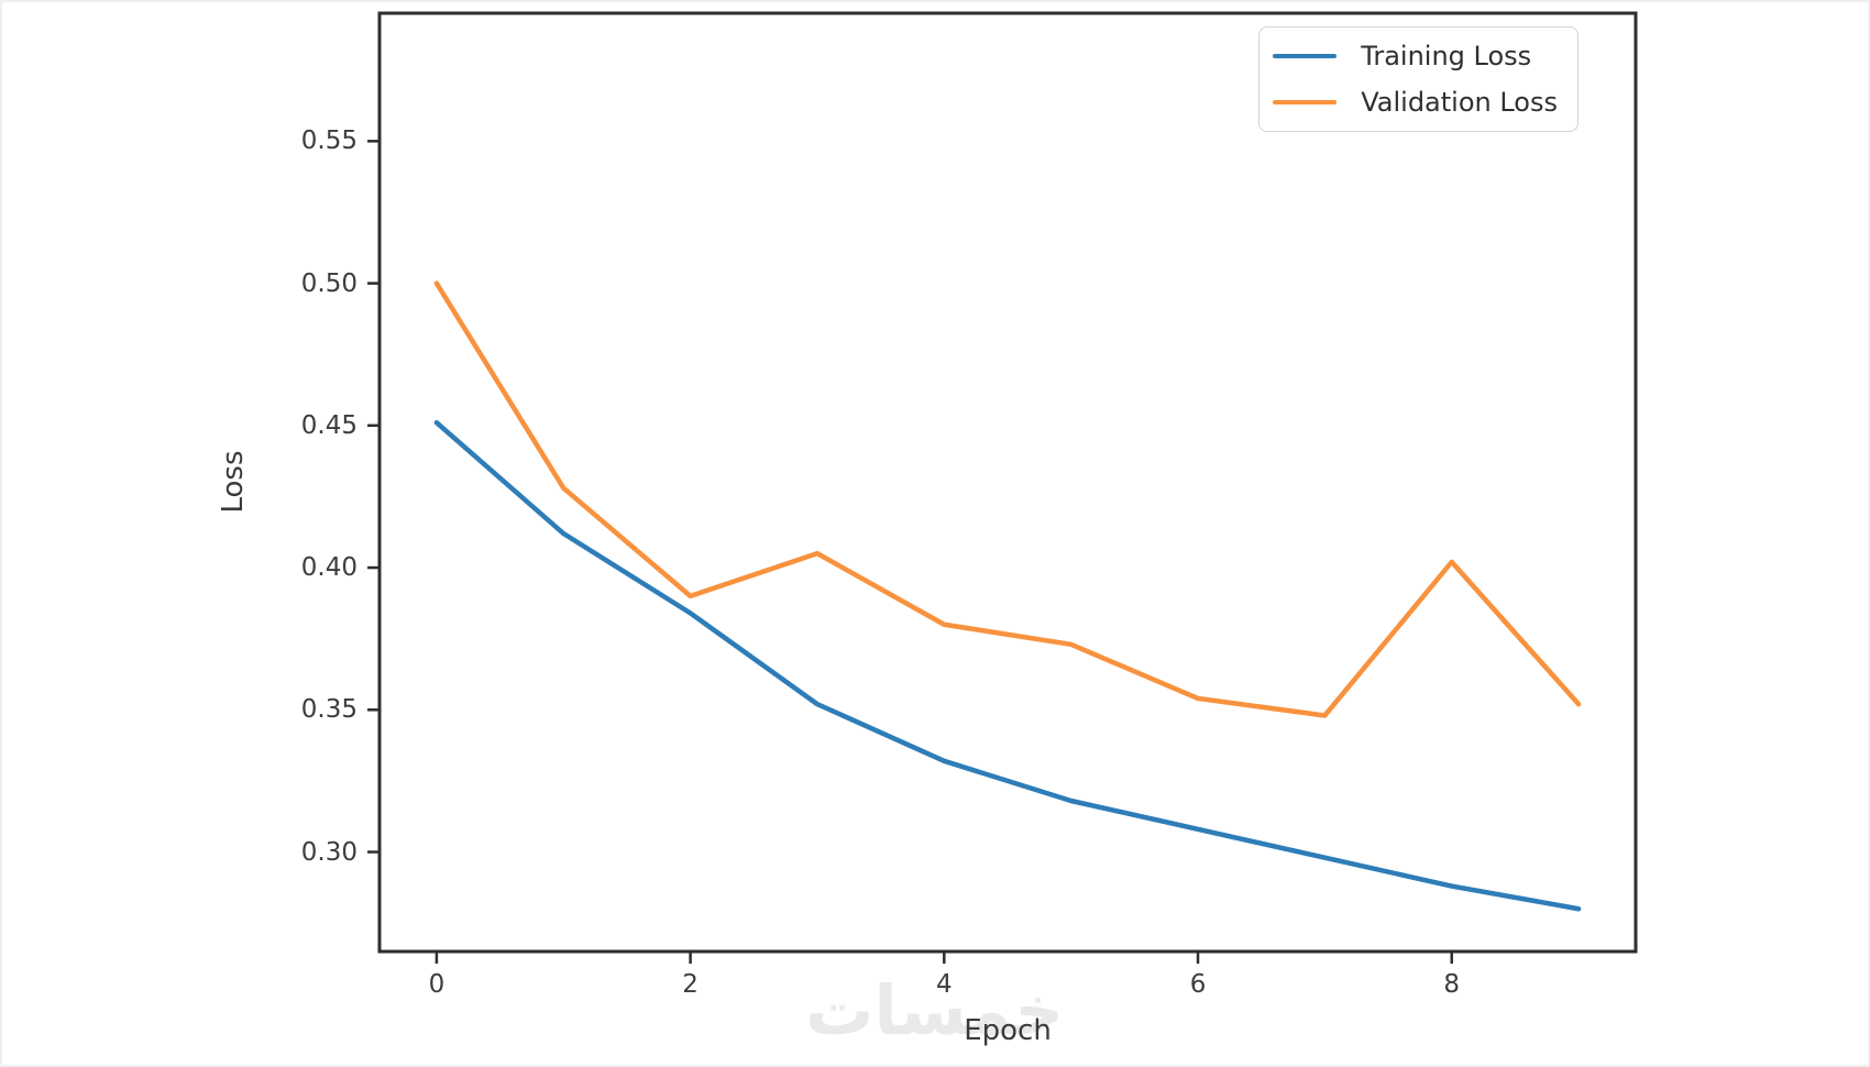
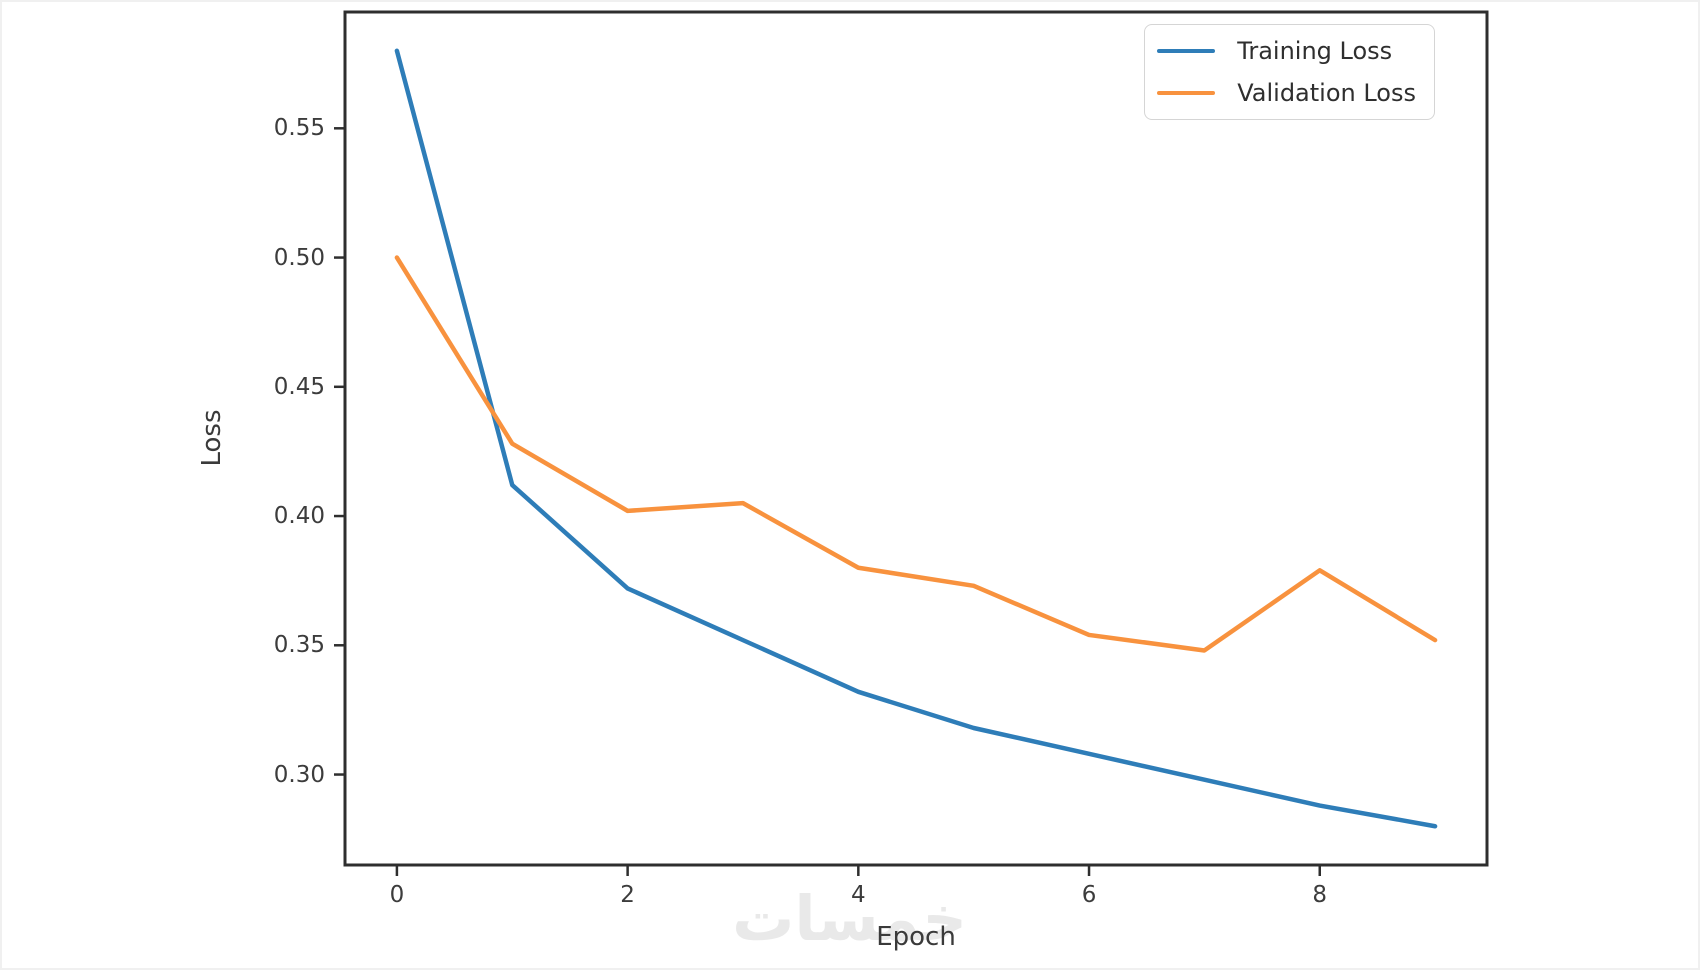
Training Loss/0: 0.451 -> 0.580
Training Loss/2: 0.384 -> 0.372
Validation Loss/2: 0.390 -> 0.402
Validation Loss/8: 0.402 -> 0.379
